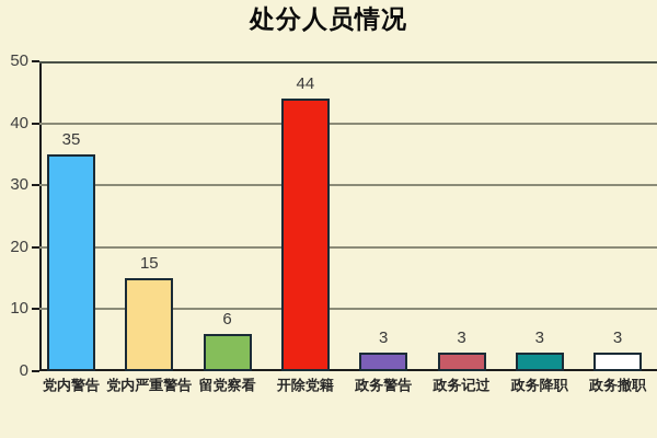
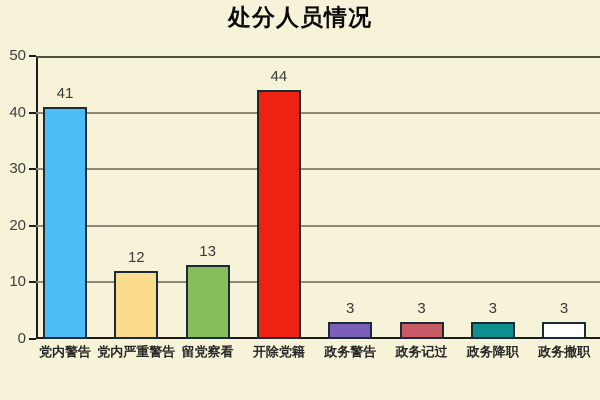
党内警告: 35 -> 41
党内严重警告: 15 -> 12
留党察看: 6 -> 13
